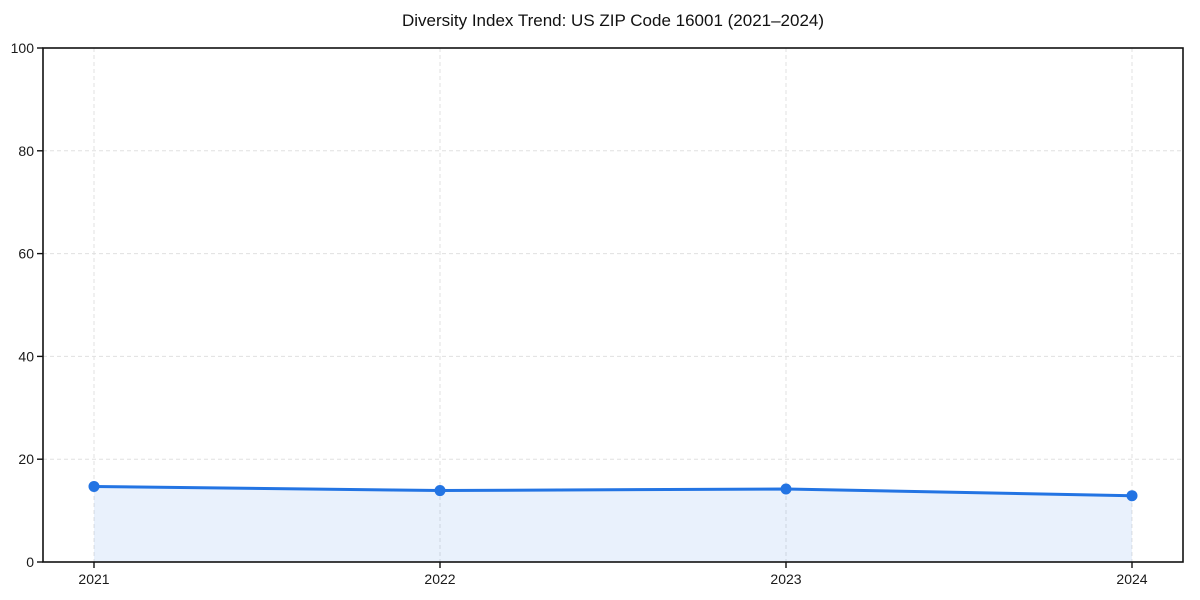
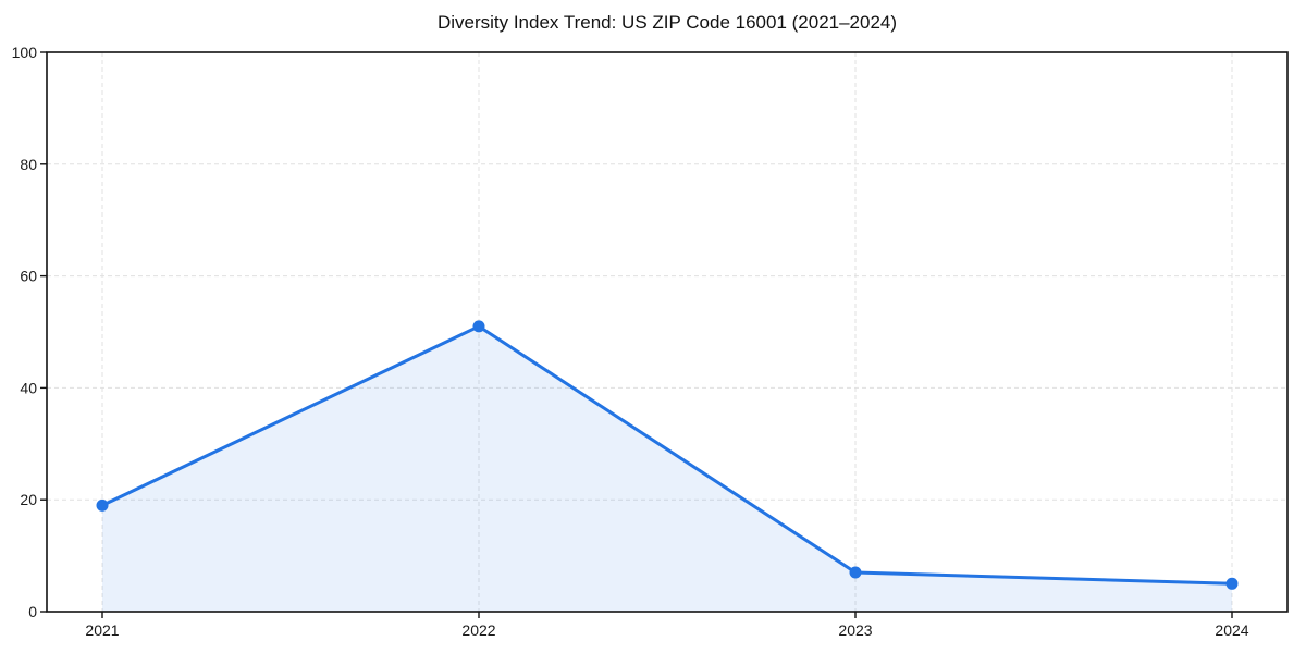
2021: 15 -> 19
2022: 14 -> 51
2023: 14 -> 7
2024: 13 -> 5
